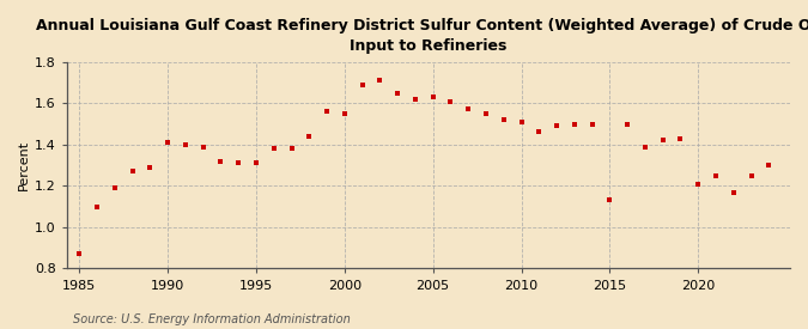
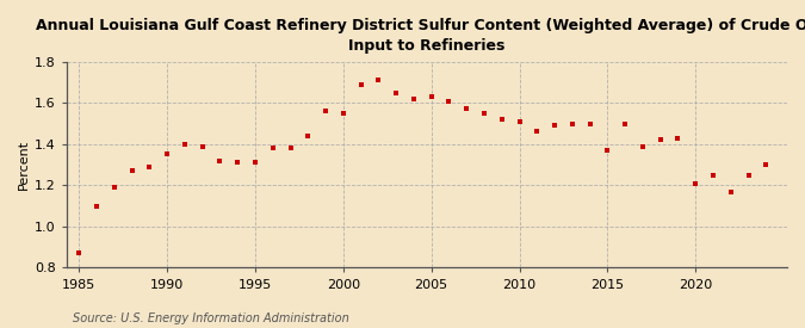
1990: 1.41 -> 1.35
2015: 1.13 -> 1.37
